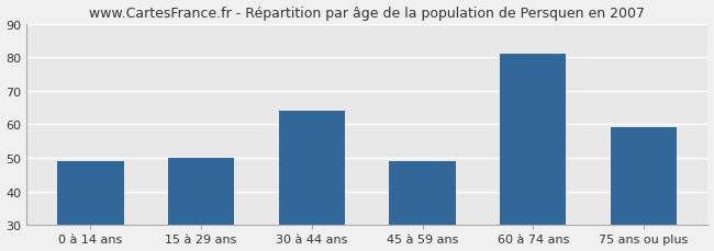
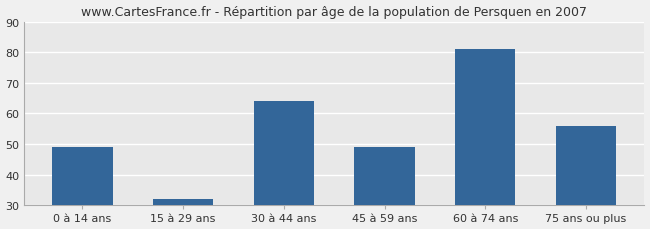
15 à 29 ans: 50 -> 32
75 ans ou plus: 59 -> 56
